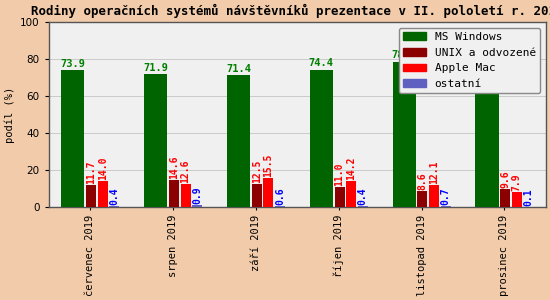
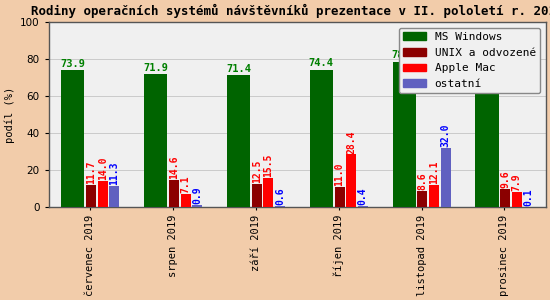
ostatní/červenec 2019: 0.4 -> 11.3
Apple Mac/srpen 2019: 12.6 -> 7.1
Apple Mac/říjen 2019: 14.2 -> 28.4
ostatní/listopad 2019: 0.7 -> 32.0
